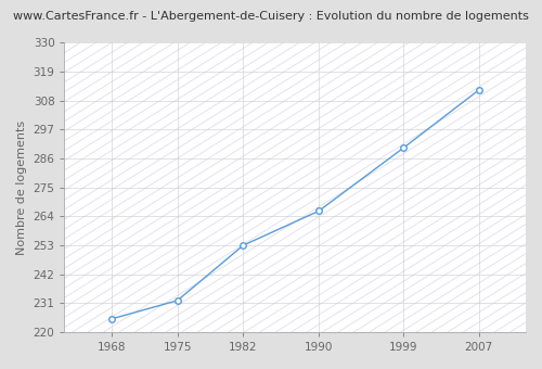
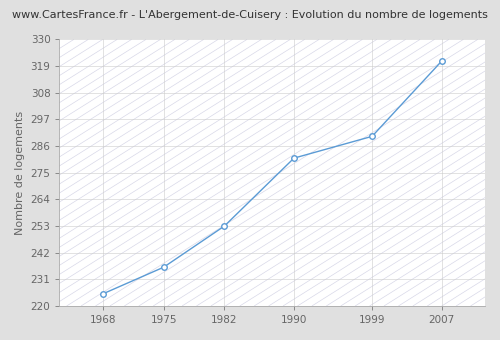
1975: 232 -> 236
1990: 266 -> 281
2007: 312 -> 321
